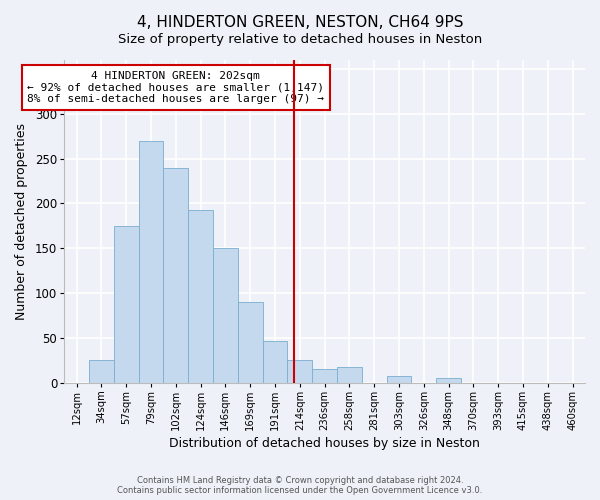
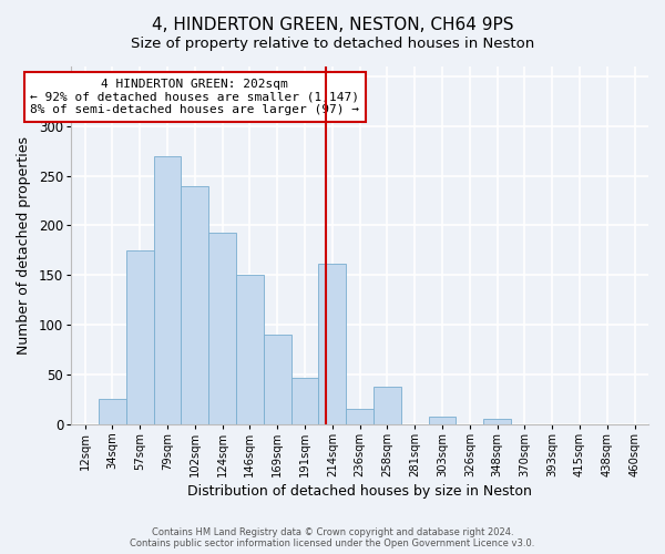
214sqm: 25 -> 162
258sqm: 17 -> 38
